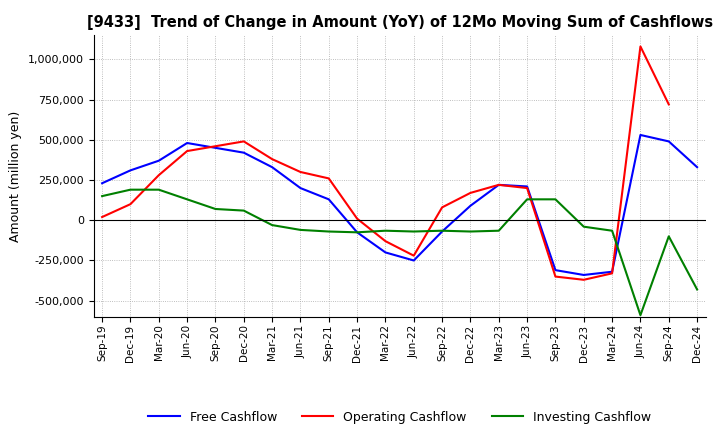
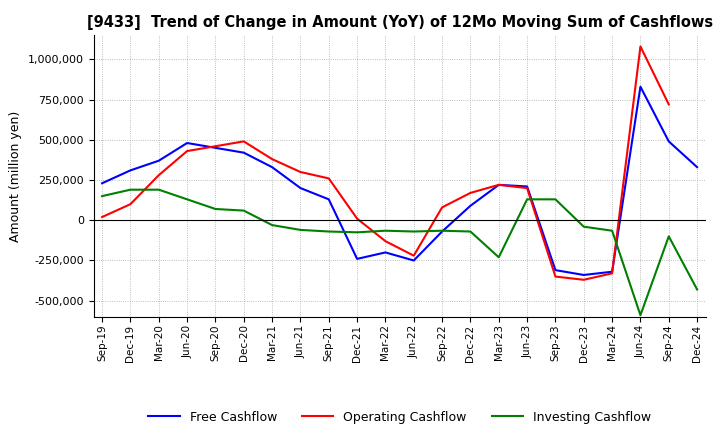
Free Cashflow/Dec-21: -80,000 -> -240,000
Investing Cashflow/Mar-23: -60,000 -> -230,000
Free Cashflow/Jun-24: 530,000 -> 830,000
